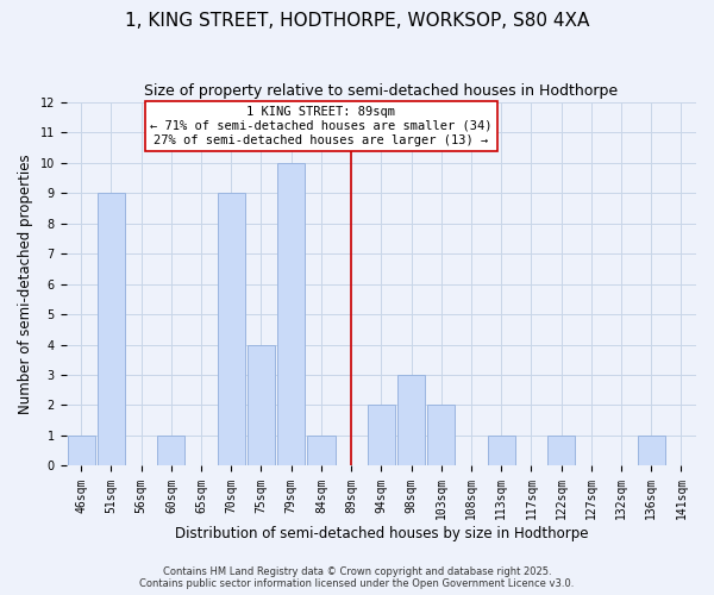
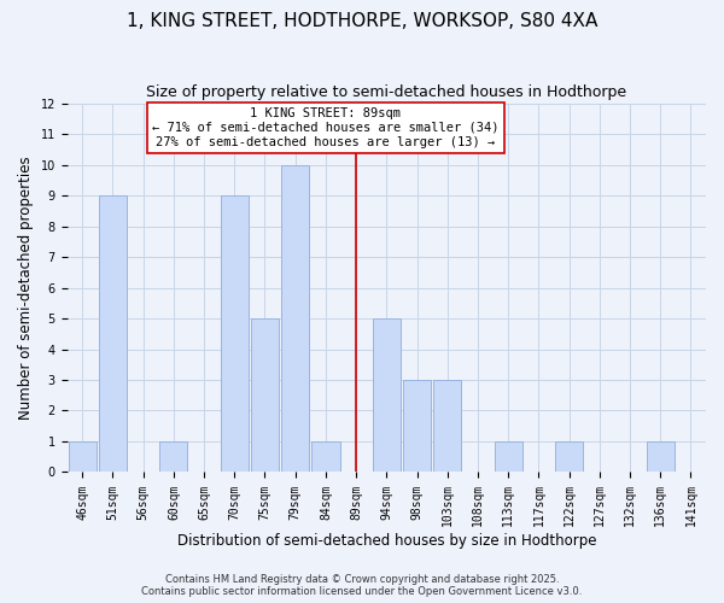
75sqm: 4 -> 5
94sqm: 2 -> 5
103sqm: 2 -> 3
